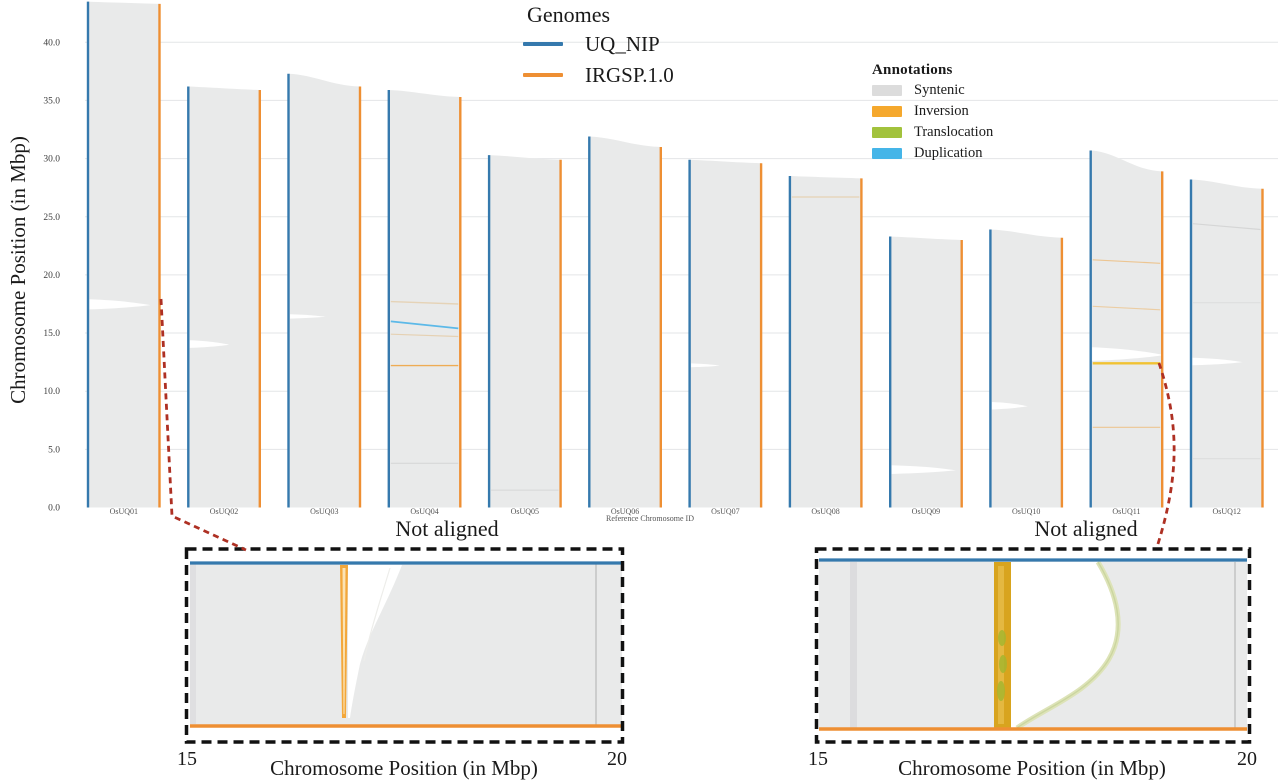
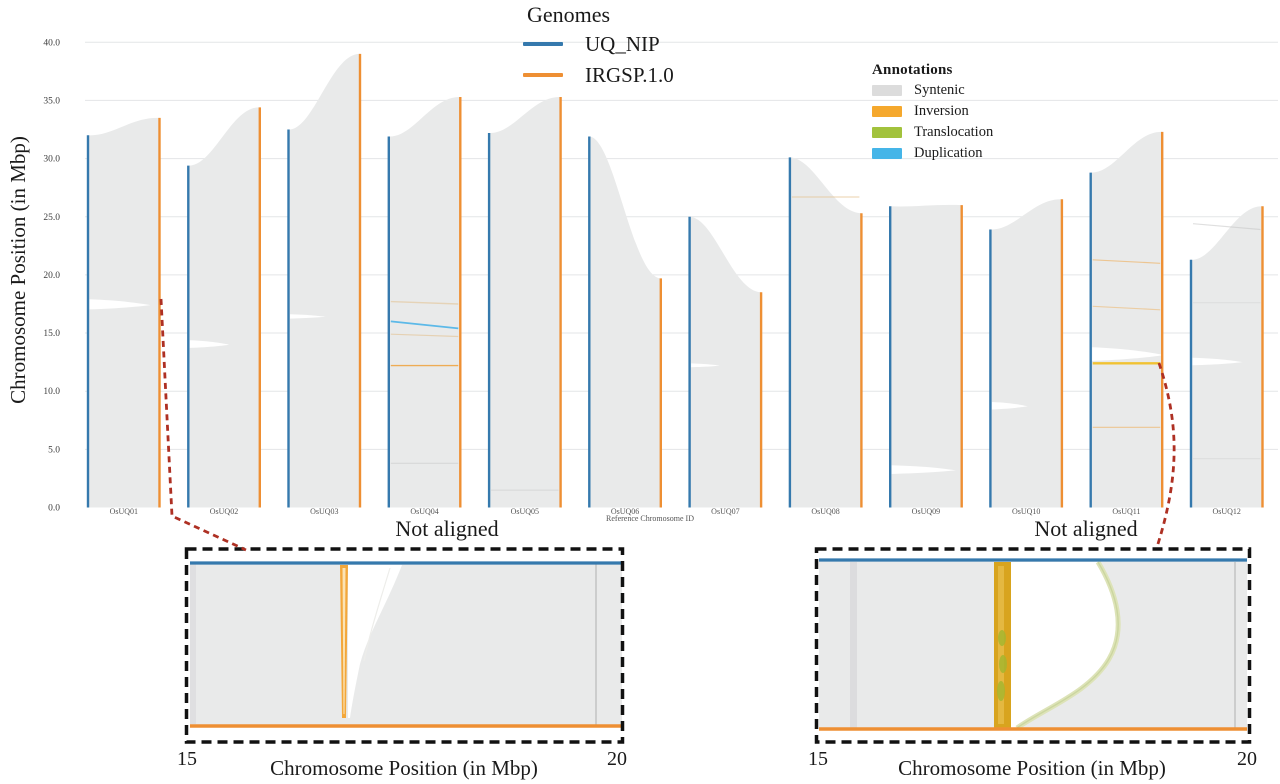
UQ_NIP/OsUQ01: 43.5 -> 32.0
IRGSP.1.0/OsUQ01: 43.3 -> 33.5
UQ_NIP/OsUQ02: 36.2 -> 29.4
IRGSP.1.0/OsUQ02: 35.9 -> 34.4
UQ_NIP/OsUQ03: 37.3 -> 32.5
IRGSP.1.0/OsUQ03: 36.2 -> 39.0
UQ_NIP/OsUQ04: 35.9 -> 31.9
UQ_NIP/OsUQ05: 30.3 -> 32.2
IRGSP.1.0/OsUQ05: 29.9 -> 35.3
IRGSP.1.0/OsUQ06: 31.0 -> 19.7
UQ_NIP/OsUQ07: 29.9 -> 25.0
IRGSP.1.0/OsUQ07: 29.6 -> 18.5
UQ_NIP/OsUQ08: 28.5 -> 30.1
IRGSP.1.0/OsUQ08: 28.3 -> 25.3
UQ_NIP/OsUQ09: 23.3 -> 25.9
IRGSP.1.0/OsUQ09: 23.0 -> 26.0
IRGSP.1.0/OsUQ10: 23.2 -> 26.5
UQ_NIP/OsUQ11: 30.7 -> 28.8
IRGSP.1.0/OsUQ11: 28.9 -> 32.3
UQ_NIP/OsUQ12: 28.2 -> 21.3
IRGSP.1.0/OsUQ12: 27.4 -> 25.9
